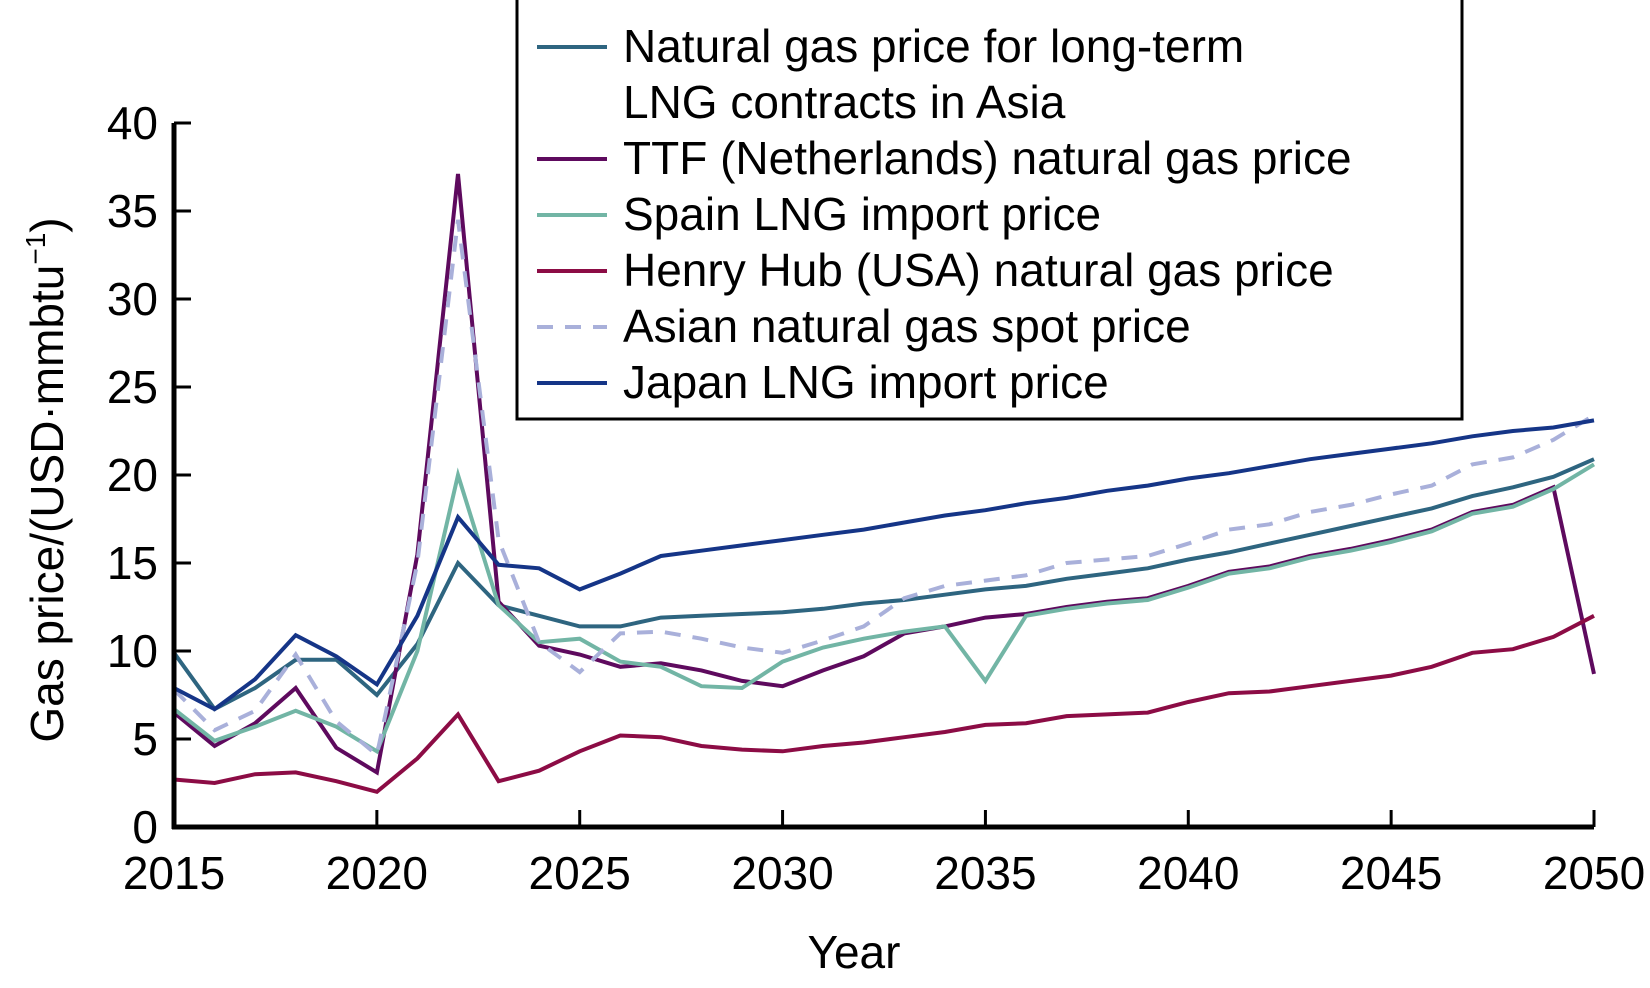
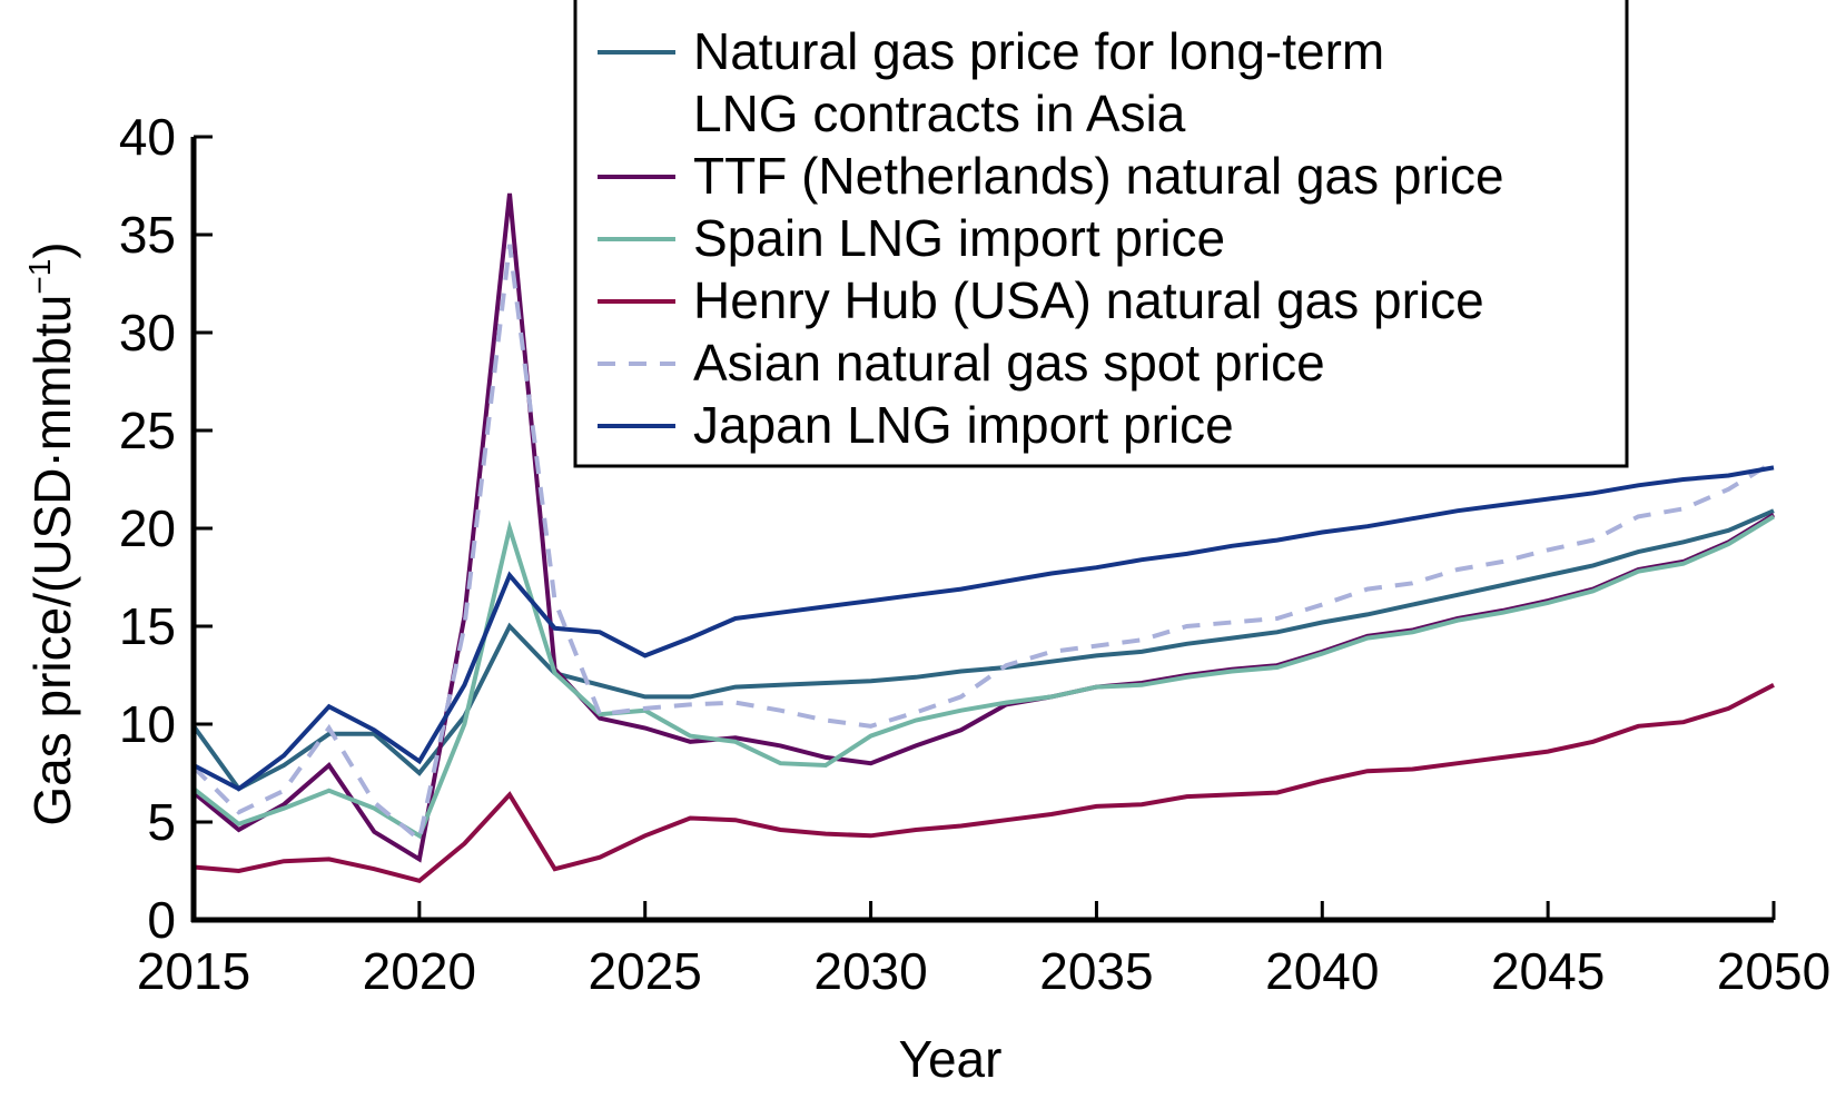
Asian natural gas spot price/2025: 8.8 -> 10.8
Spain LNG import price/2035: 8.3 -> 11.9
TTF (Netherlands) natural gas price/2050: 8.7 -> 20.7
